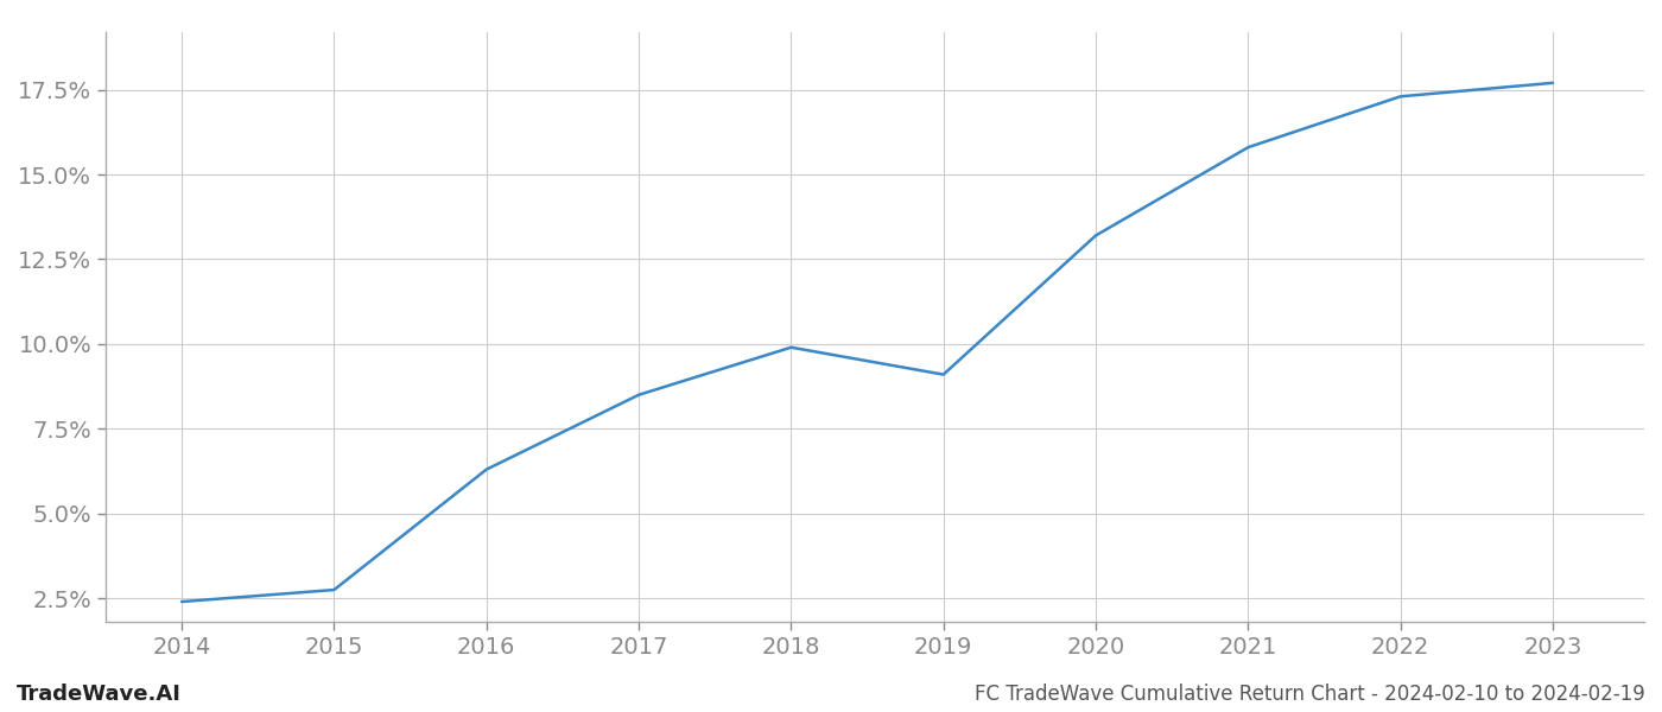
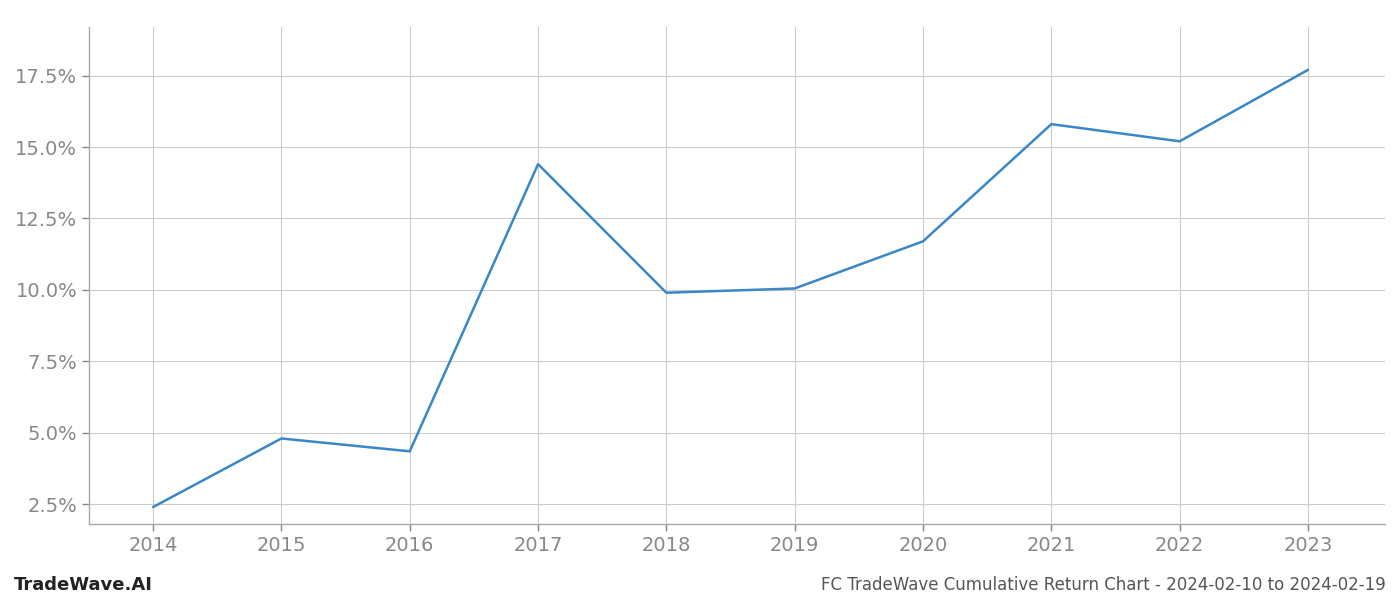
2015: 2.75% -> 4.80%
2016: 6.30% -> 4.35%
2017: 8.50% -> 14.40%
2019: 9.10% -> 10.05%
2020: 13.20% -> 11.70%
2022: 17.30% -> 15.20%
